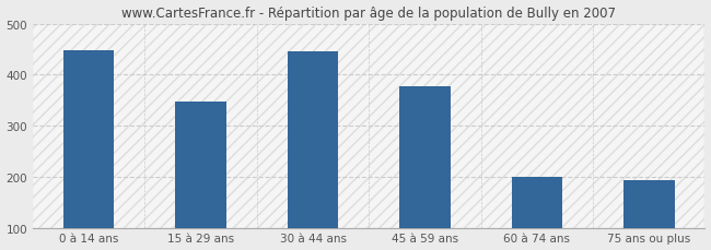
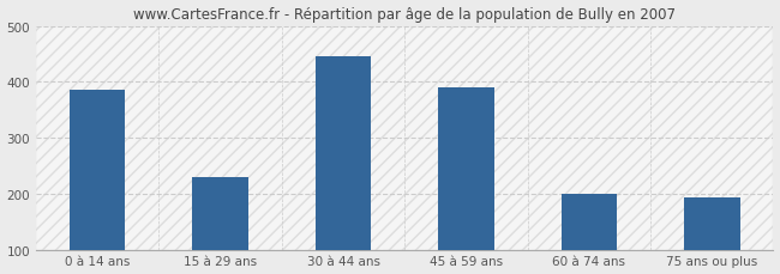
0 à 14 ans: 448 -> 385
15 à 29 ans: 348 -> 230
45 à 59 ans: 376 -> 390
